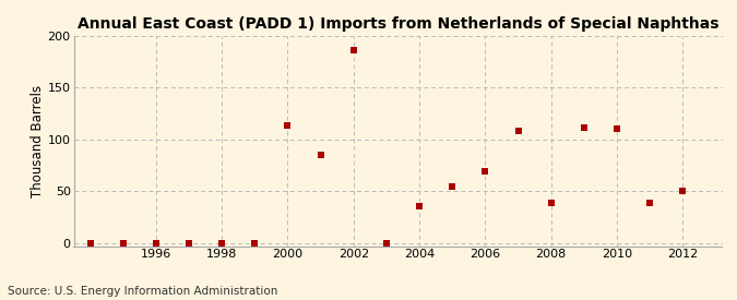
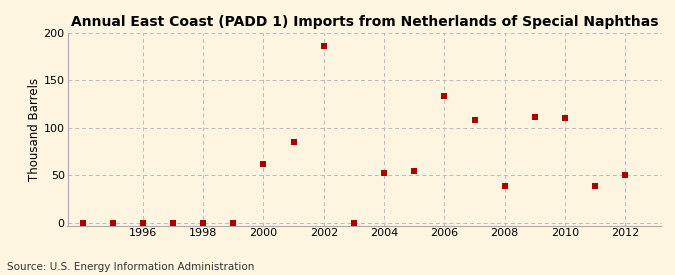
2000: 114 -> 62
2004: 35 -> 52
2006: 69 -> 134
